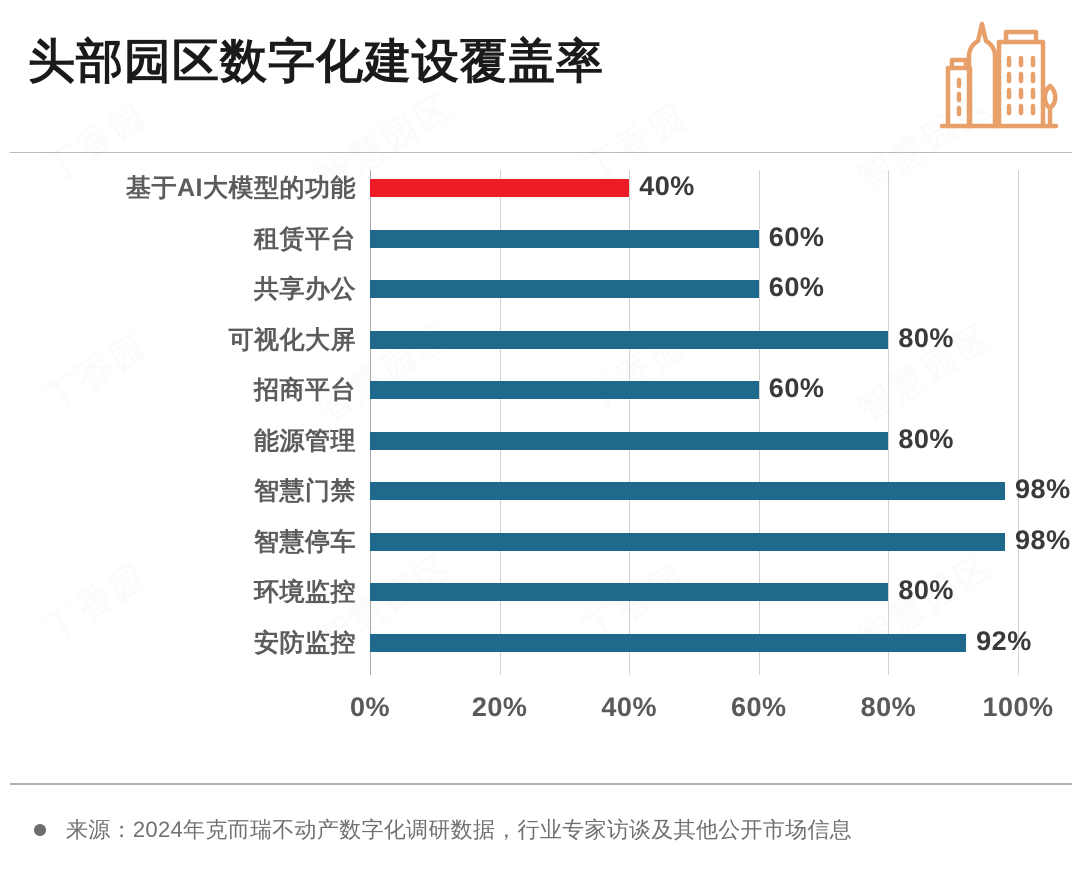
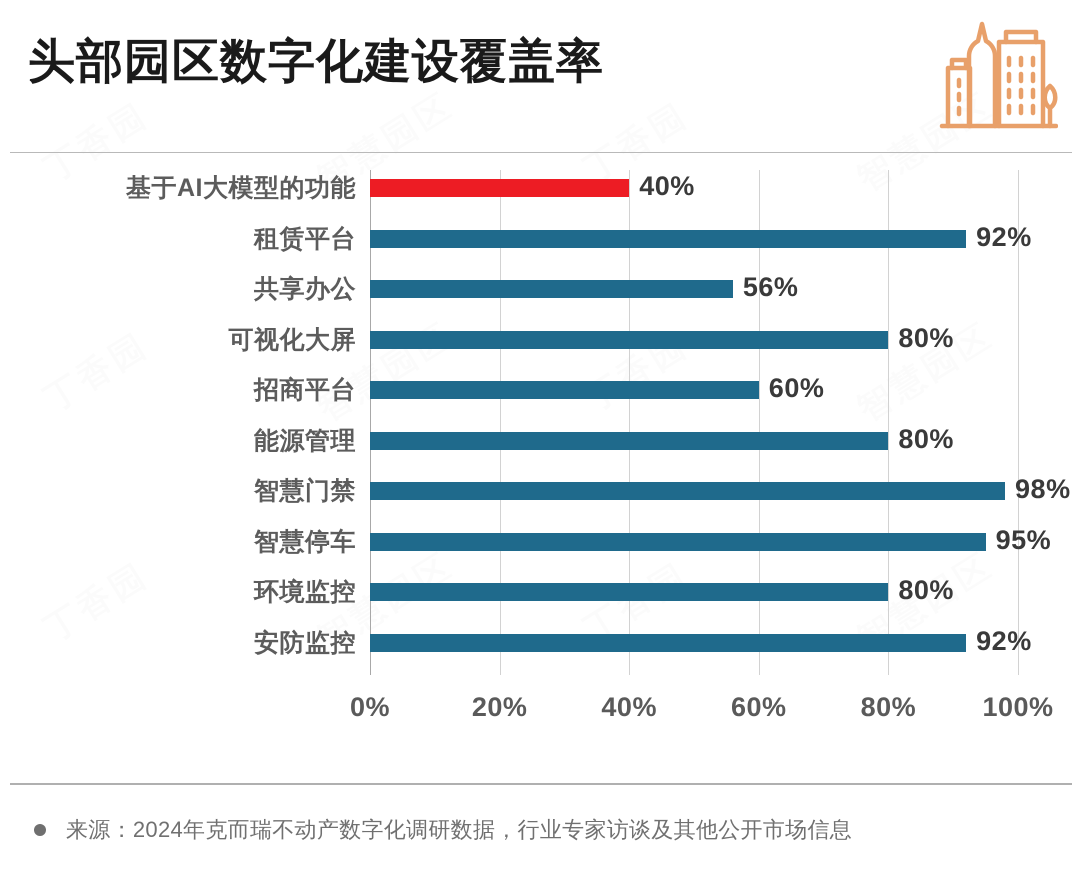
租赁平台: 60% -> 92%
共享办公: 60% -> 56%
智慧停车: 98% -> 95%
